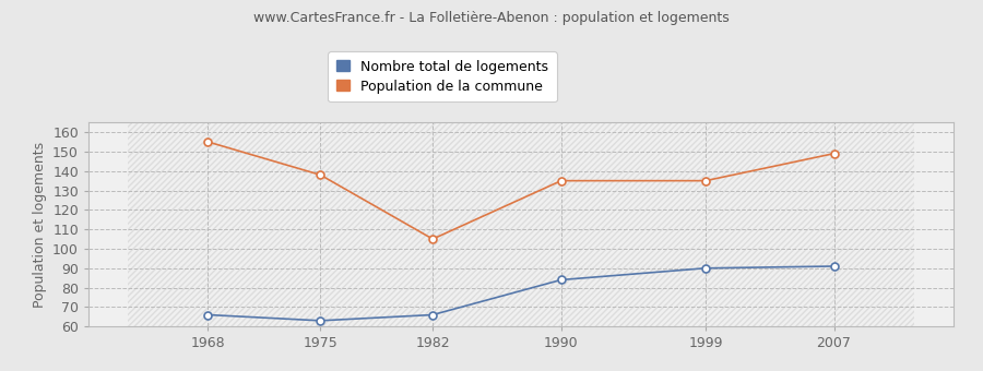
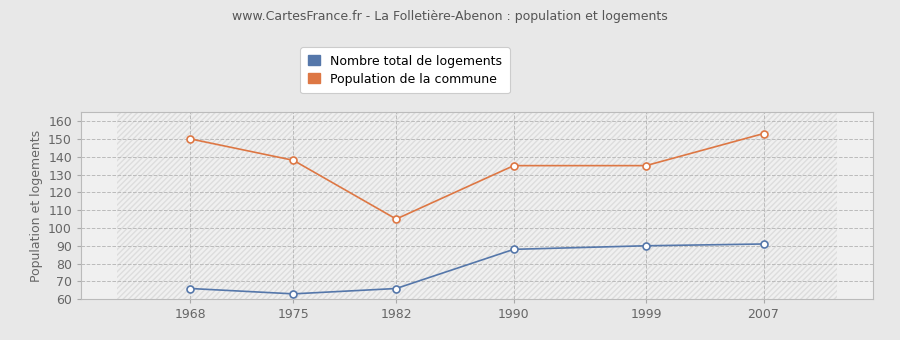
Population de la commune/1968: 155 -> 150
Nombre total de logements/1990: 84 -> 88
Population de la commune/2007: 149 -> 153
